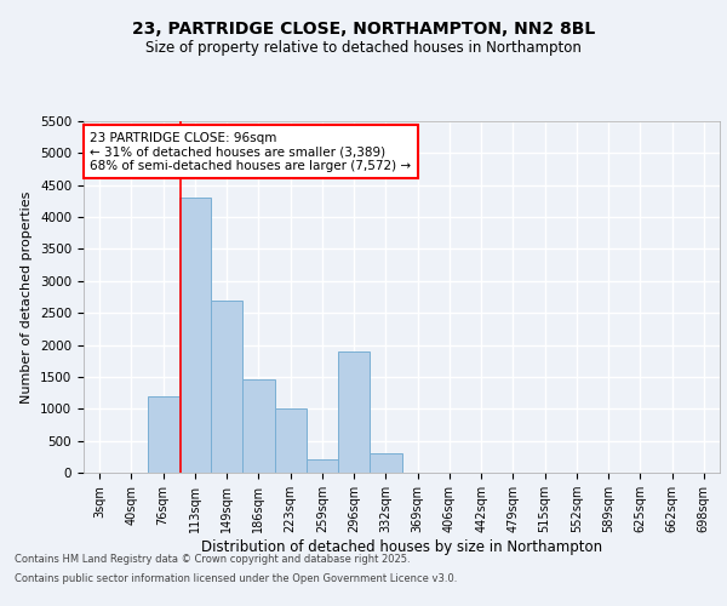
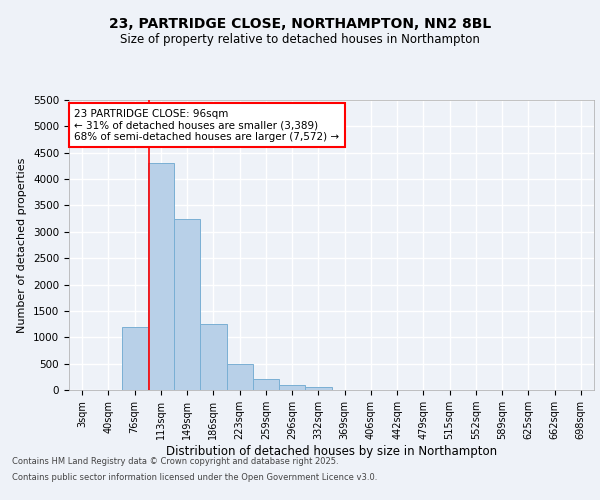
149sqm: 2700 -> 3250
186sqm: 1460 -> 1250
223sqm: 1000 -> 500
296sqm: 1900 -> 100
332sqm: 300 -> 50
